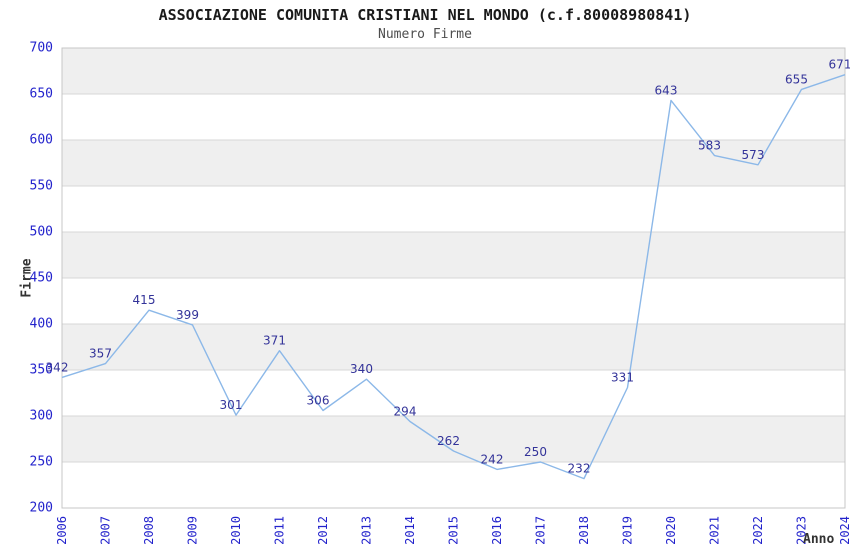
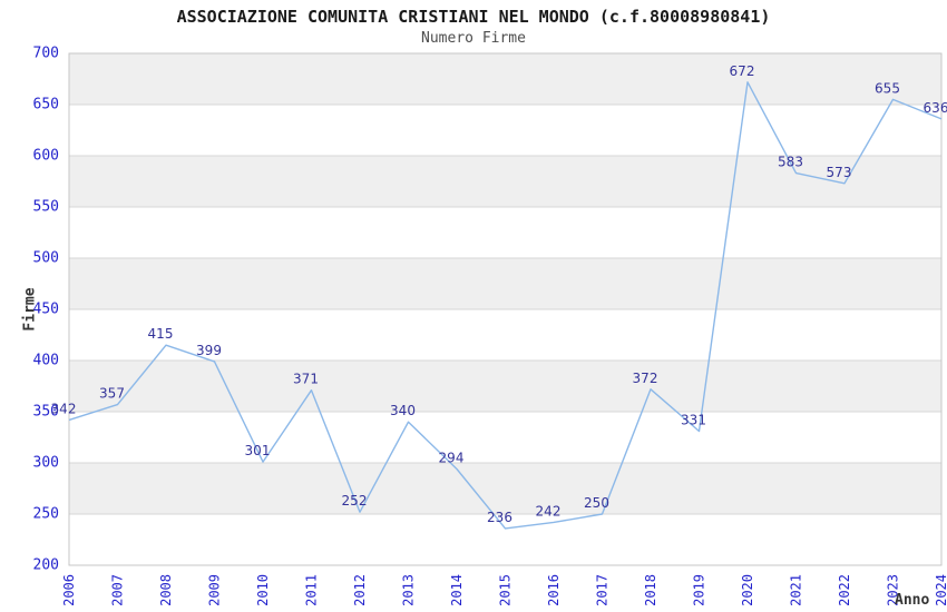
2012: 306 -> 252
2015: 262 -> 236
2018: 232 -> 372
2020: 643 -> 672
2024: 671 -> 636
